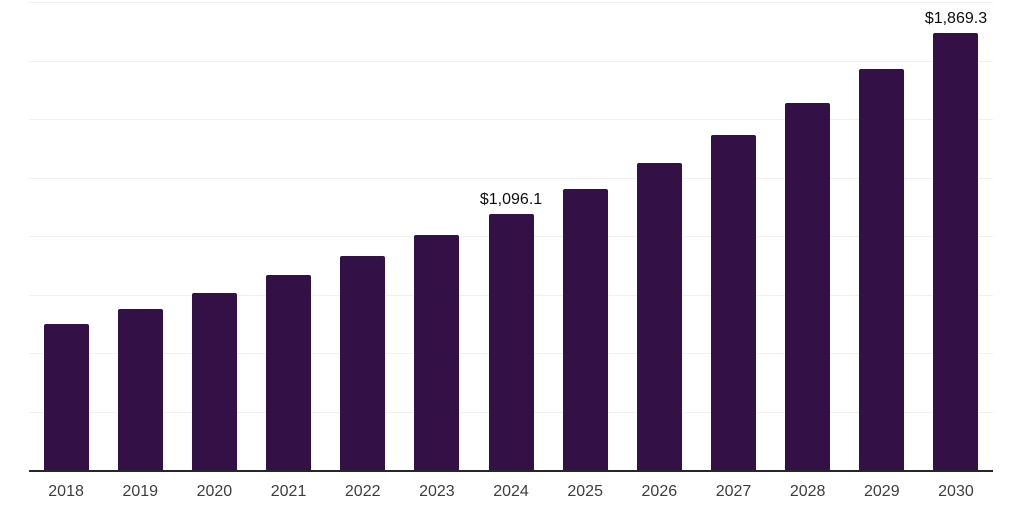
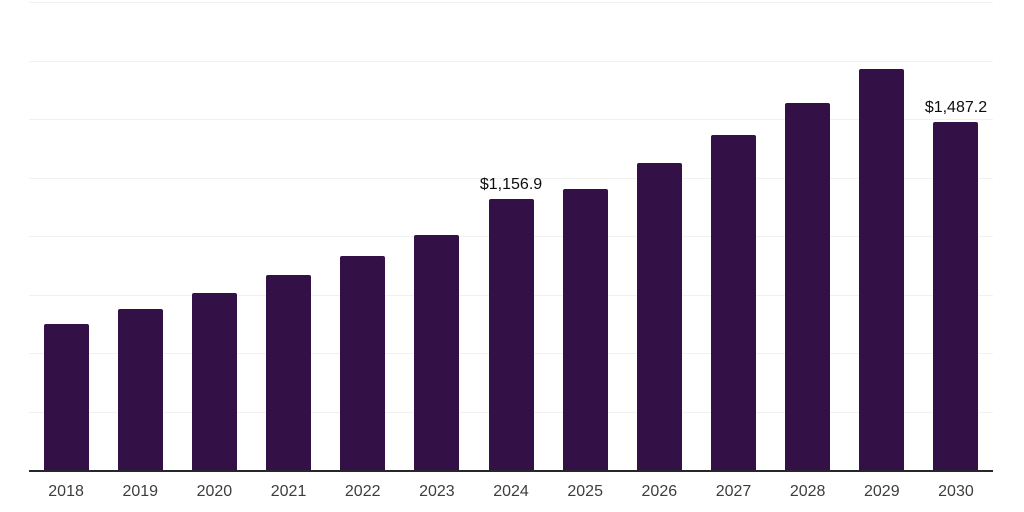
2024: $1,096.1 -> $1,156.9
2030: $1,869.3 -> $1,487.2
